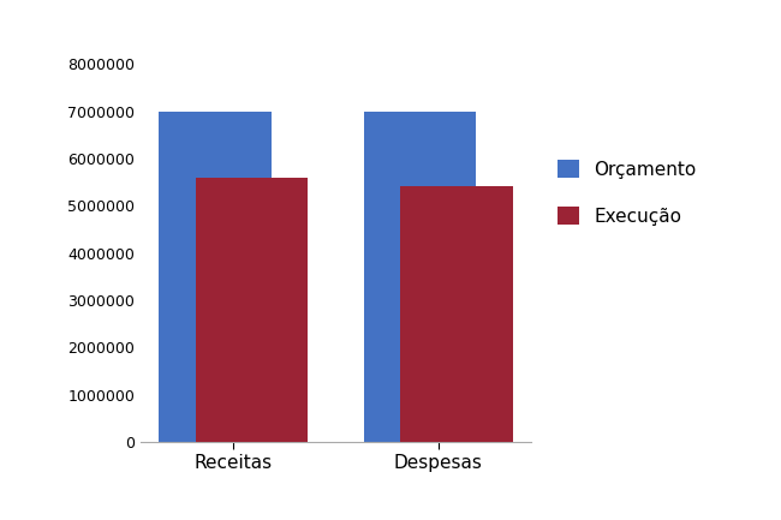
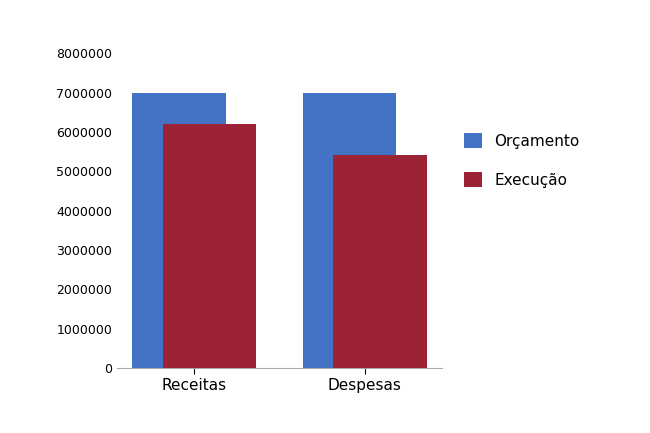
Execução/Receitas: 5600000 -> 6200000
